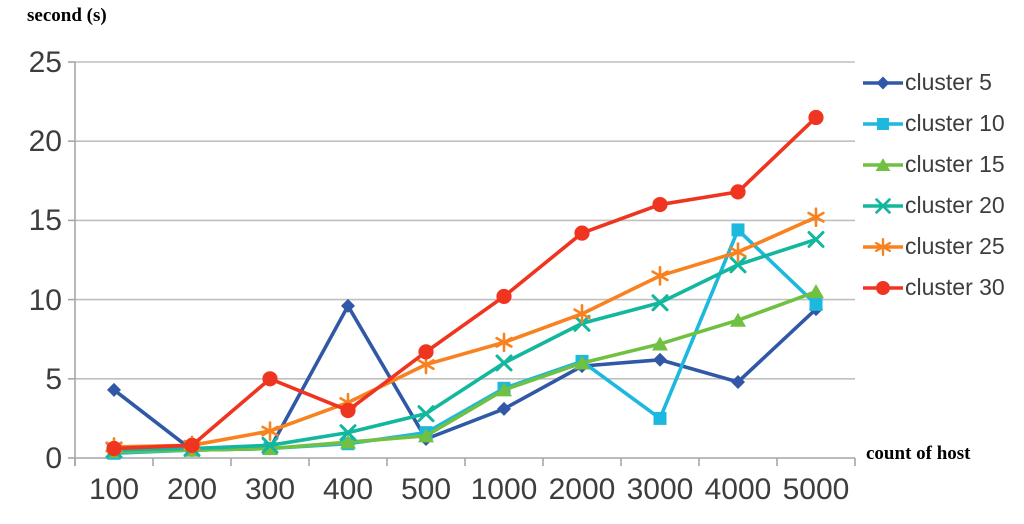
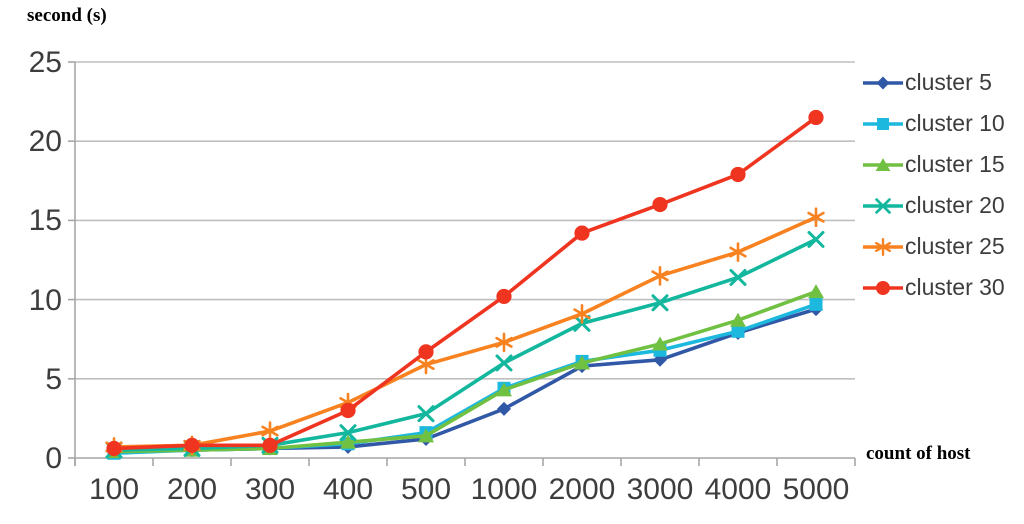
cluster 5/100: 4.3 -> 0.4
cluster 30/300: 5.0 -> 0.8
cluster 5/400: 9.6 -> 0.7
cluster 10/3000: 2.5 -> 6.8
cluster 5/4000: 4.8 -> 7.9
cluster 10/4000: 14.4 -> 8.0
cluster 20/4000: 12.2 -> 11.4
cluster 30/4000: 16.8 -> 17.9
